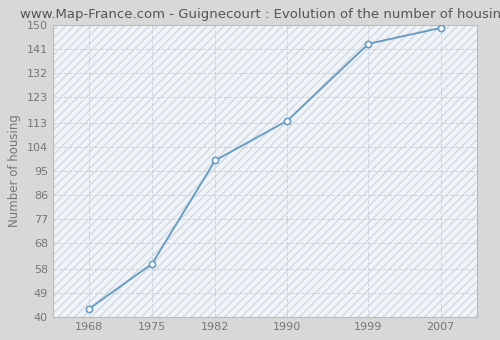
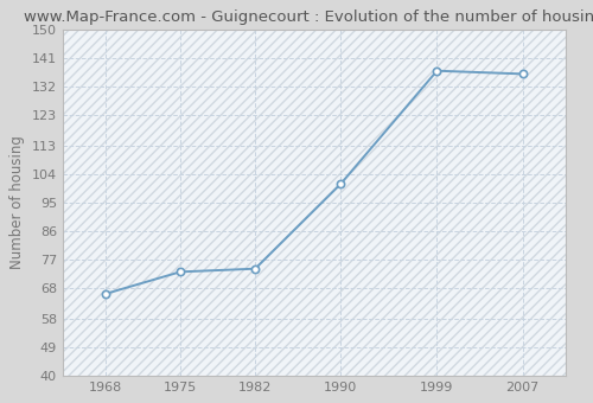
1968: 43 -> 66
1975: 60 -> 73
1982: 99 -> 74
1990: 114 -> 101
1999: 143 -> 137
2007: 149 -> 136
